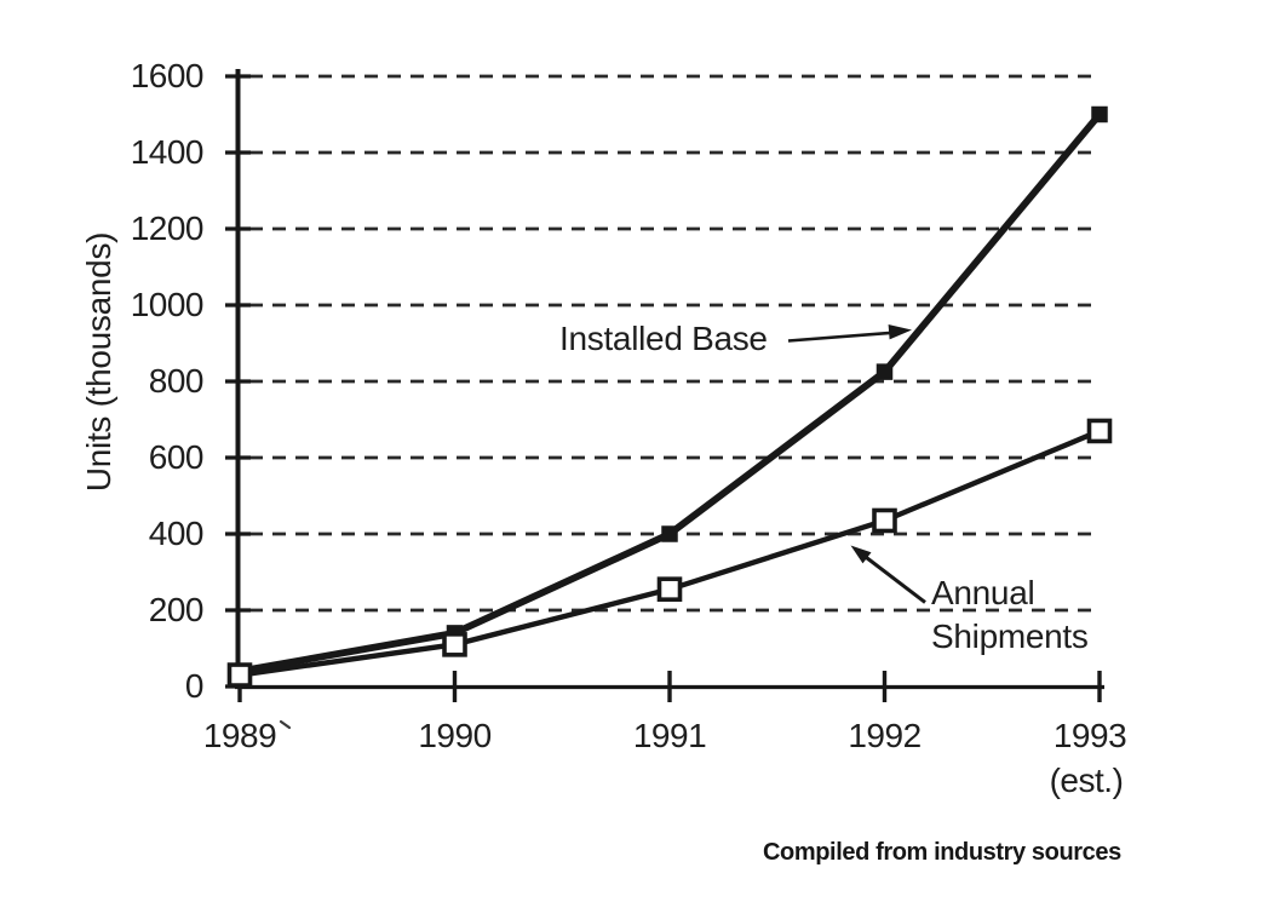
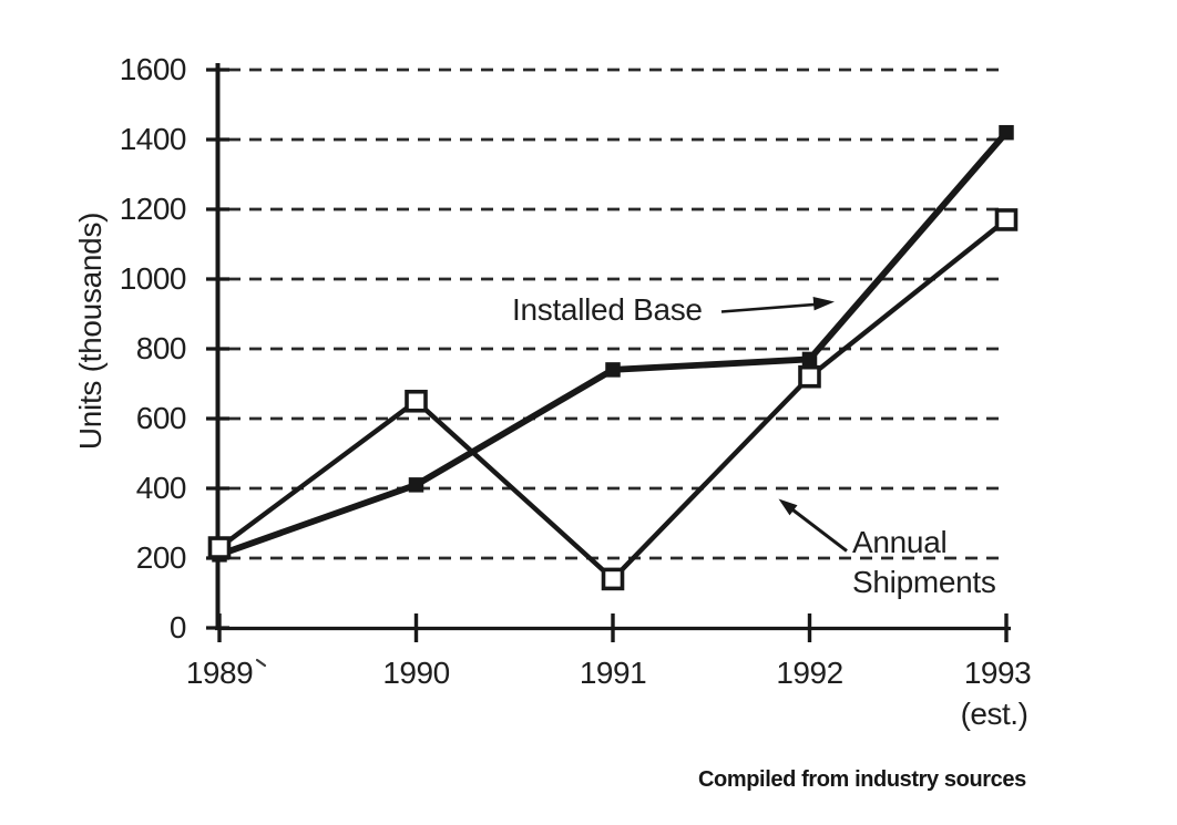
Installed Base/1989: 40 -> 210
Annual Shipments/1989: 30 -> 230
Installed Base/1990: 140 -> 410
Annual Shipments/1990: 110 -> 650
Installed Base/1991: 400 -> 740
Annual Shipments/1991: 260 -> 140
Installed Base/1992: 820 -> 770
Annual Shipments/1992: 440 -> 720
Installed Base/1993: 1500 -> 1420
Annual Shipments/1993: 670 -> 1170
